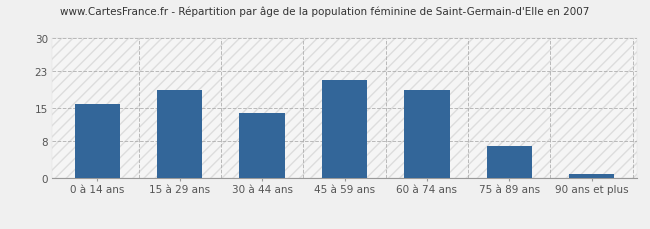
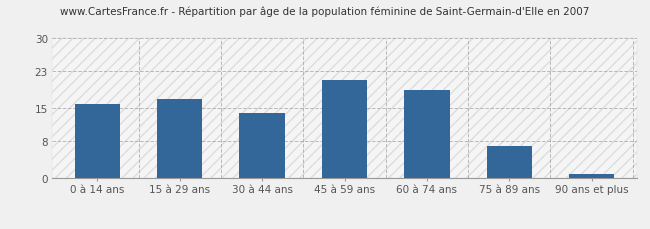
15 à 29 ans: 19 -> 17
